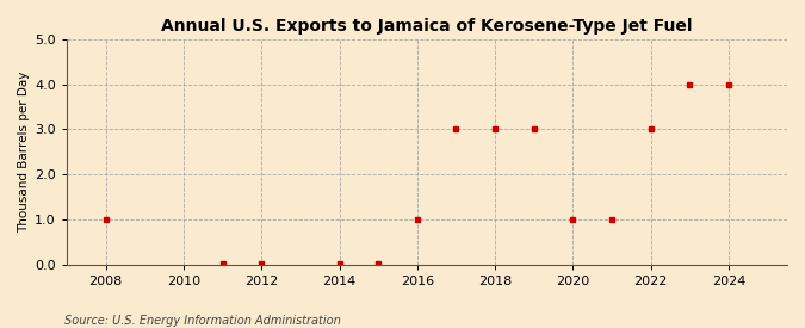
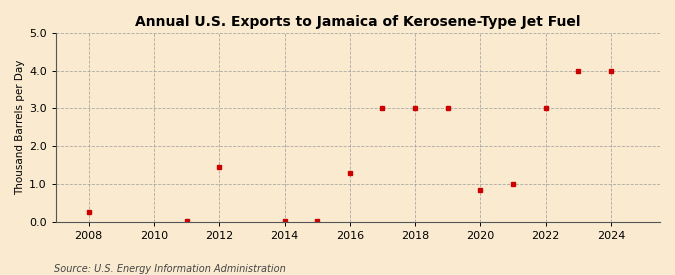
2008: 1.00 -> 0.25
2012: 0.02 -> 1.45
2016: 1.00 -> 1.30
2020: 1.00 -> 0.85
